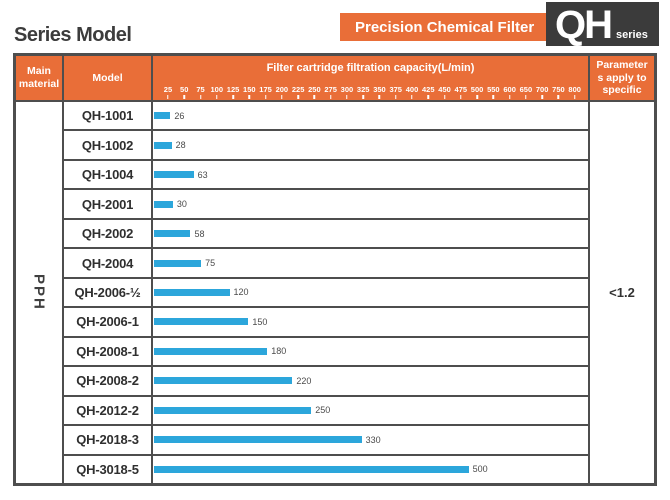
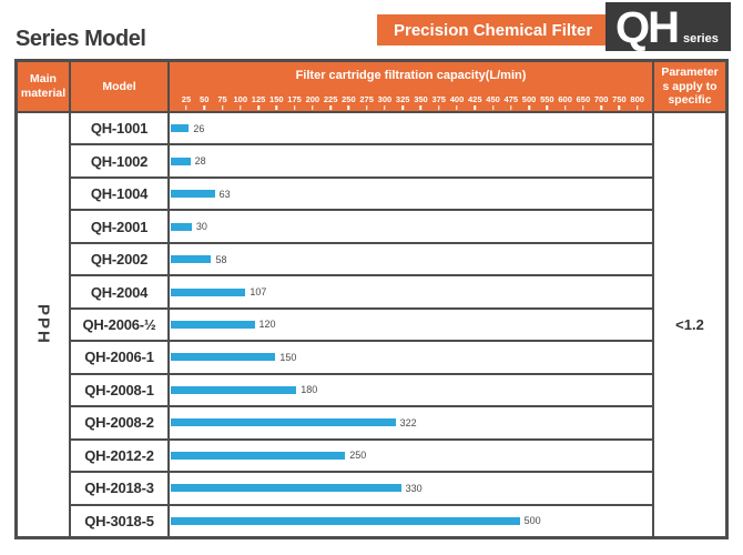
QH-2004: 75 -> 107
QH-2008-2: 220 -> 322
